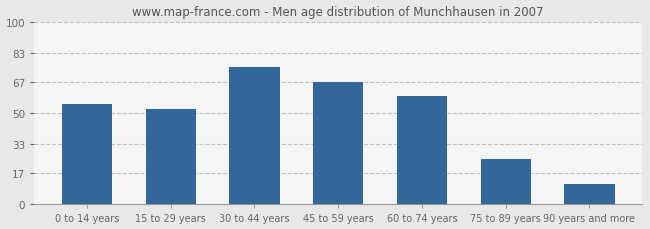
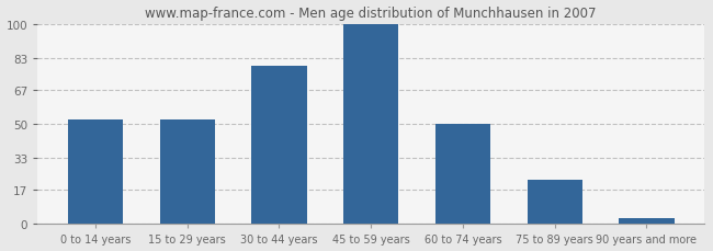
0 to 14 years: 55 -> 52
30 to 44 years: 75 -> 79
45 to 59 years: 67 -> 100
60 to 74 years: 59 -> 50
75 to 89 years: 25 -> 22
90 years and more: 11 -> 3
